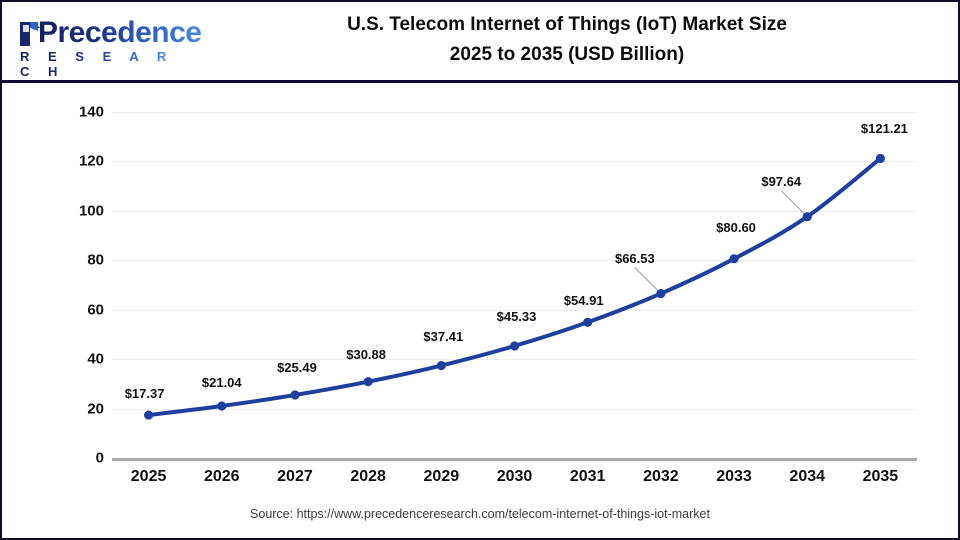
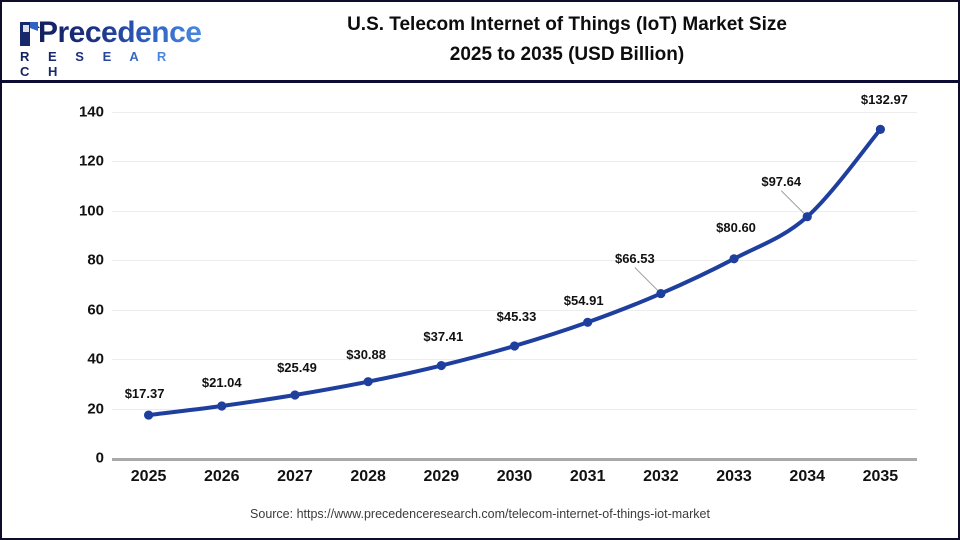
2035: $121.21 -> $132.97
